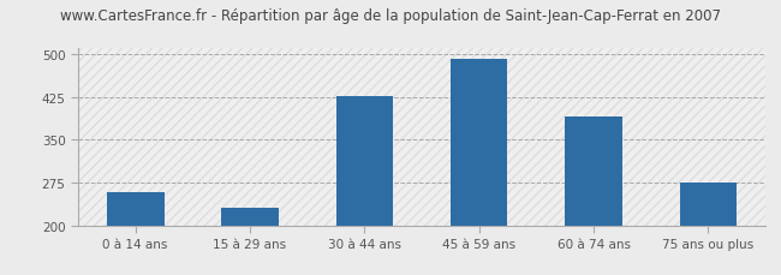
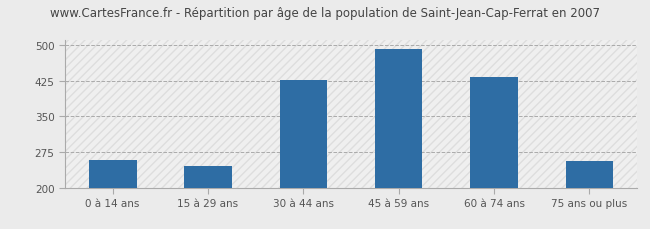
15 à 29 ans: 230 -> 245
60 à 74 ans: 390 -> 432
75 ans ou plus: 275 -> 255
